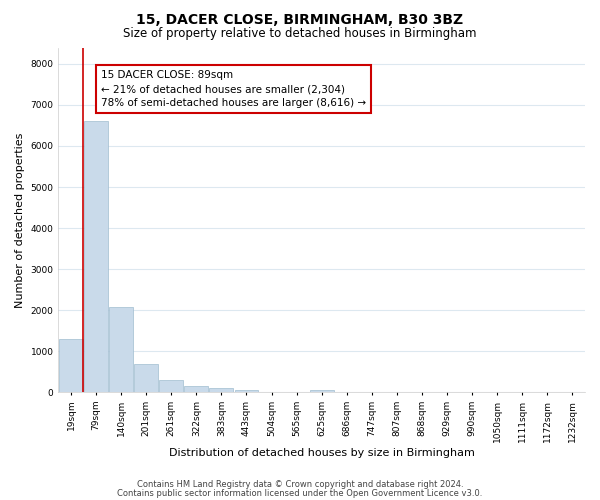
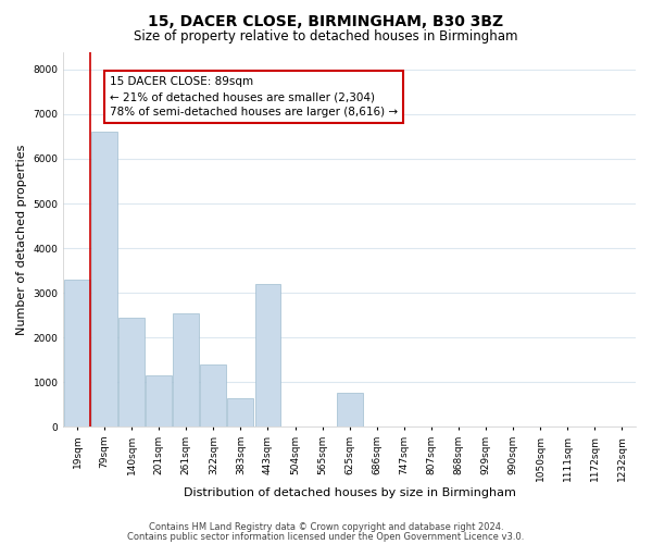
19sqm: 1300 -> 3300
140sqm: 2080 -> 2450
201sqm: 680 -> 1150
261sqm: 290 -> 2550
322sqm: 150 -> 1400
383sqm: 90 -> 650
443sqm: 60 -> 3200
625sqm: 60 -> 750
